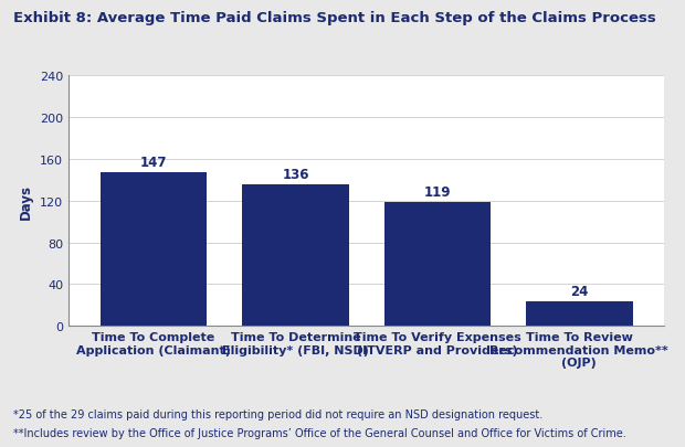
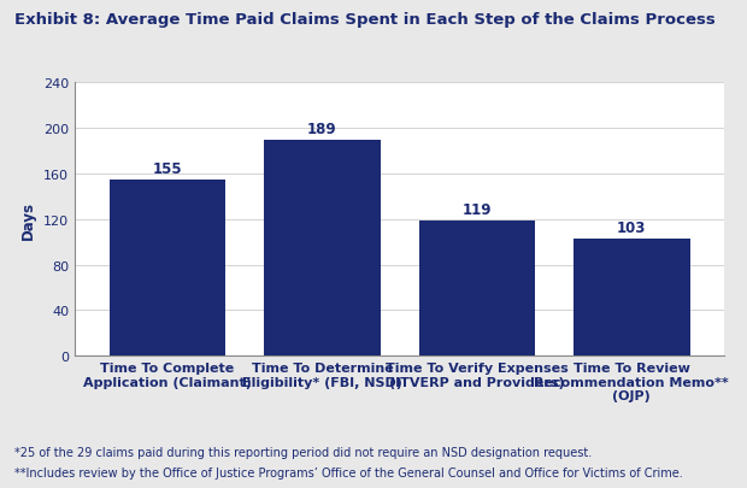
Time To Complete Application (Claimant): 147 -> 155
Time To Determine Eligibility* (FBI, NSD): 136 -> 189
Time To Review Recommendation Memo** (OJP): 24 -> 103
